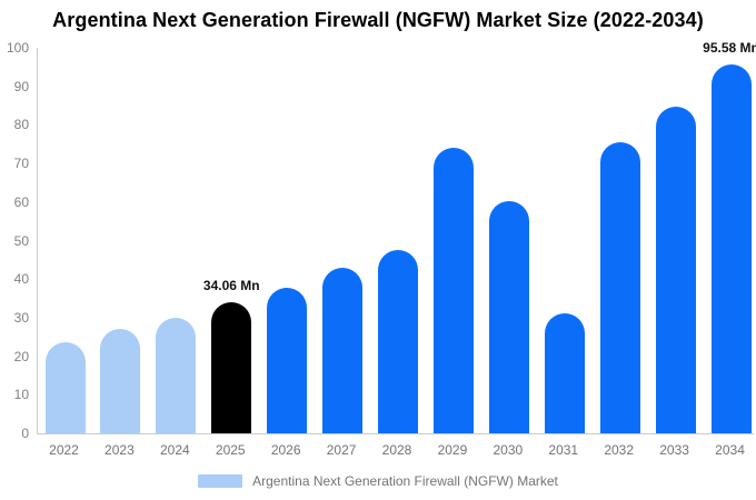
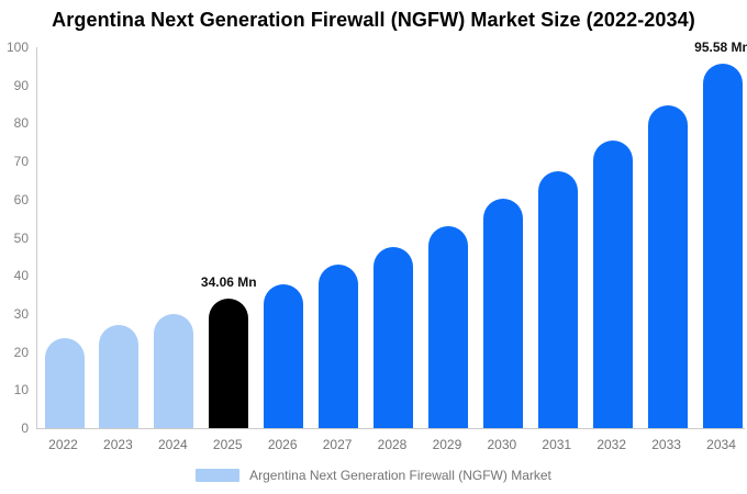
2029: 74 -> 53
2031: 31 -> 67
